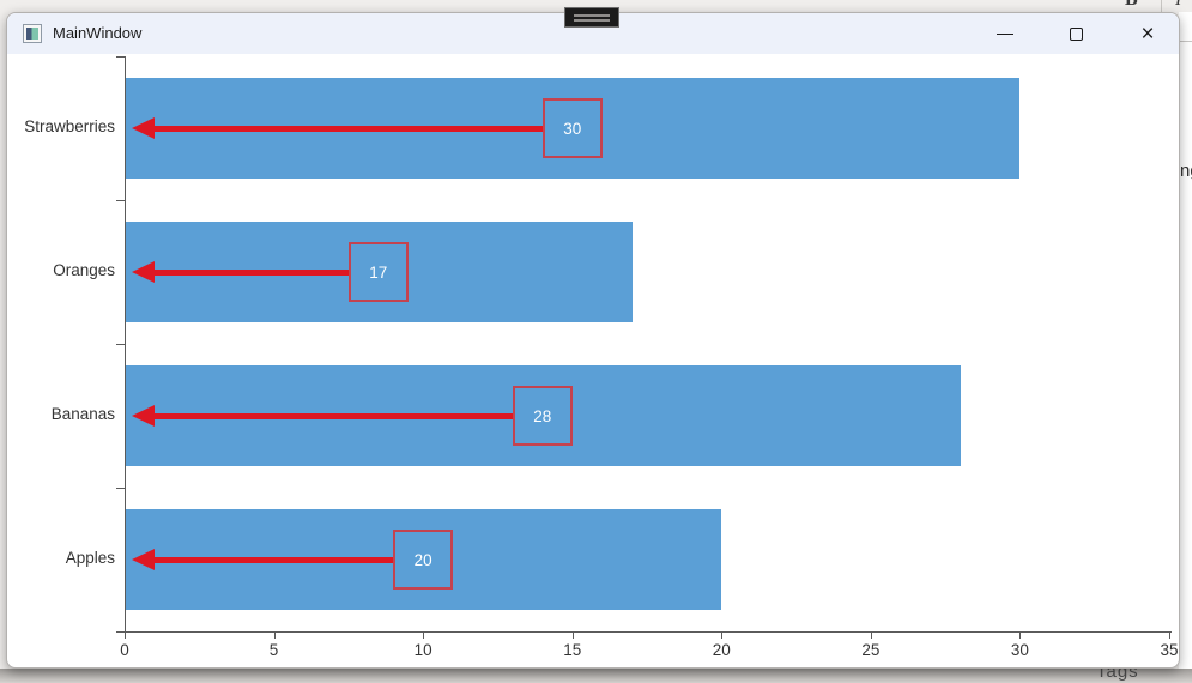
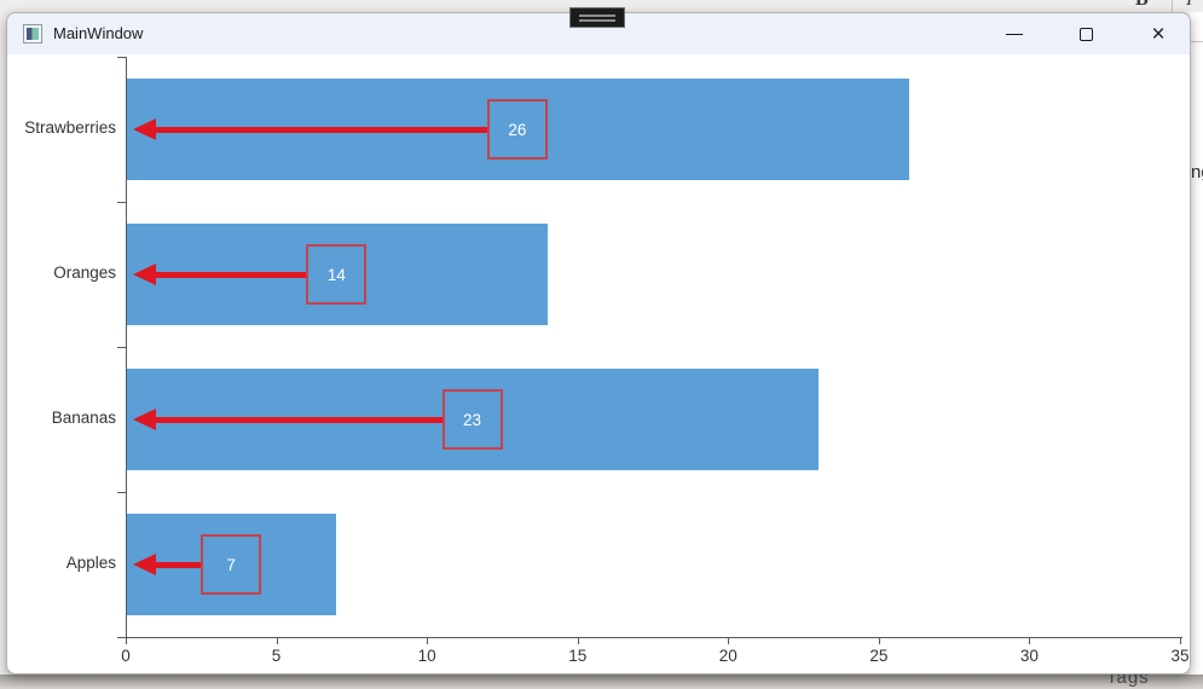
Strawberries: 30 -> 26
Oranges: 17 -> 14
Bananas: 28 -> 23
Apples: 20 -> 7
